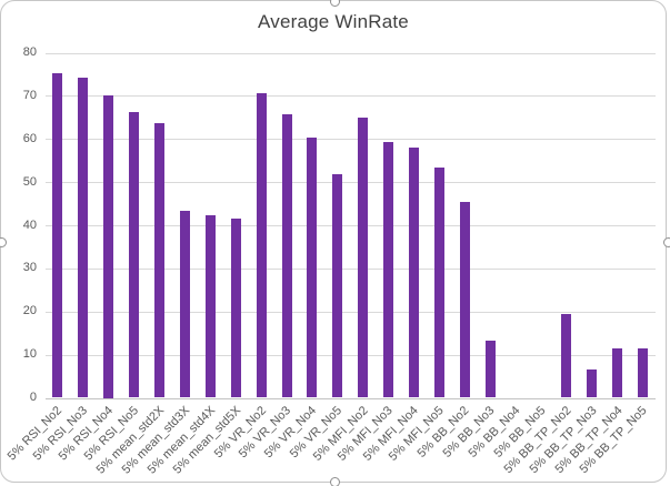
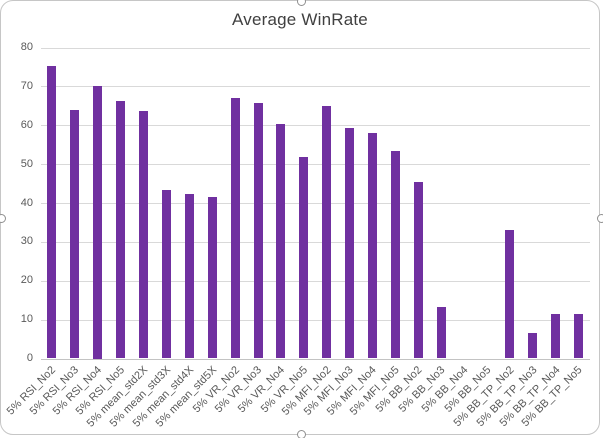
5% RSI_No3: 74 -> 64
5% VR_No2: 70 -> 67
5% BB_TP_No2: 19 -> 33
